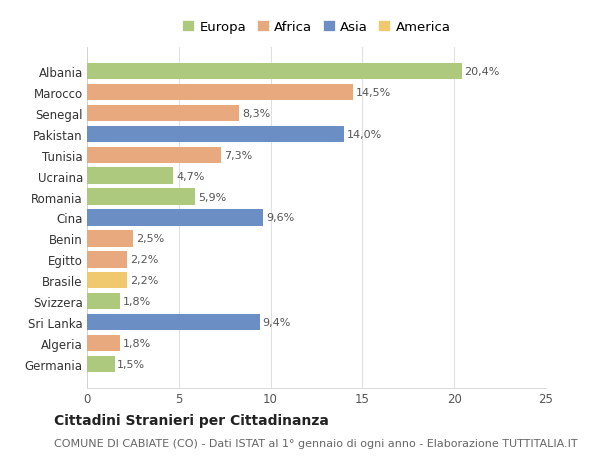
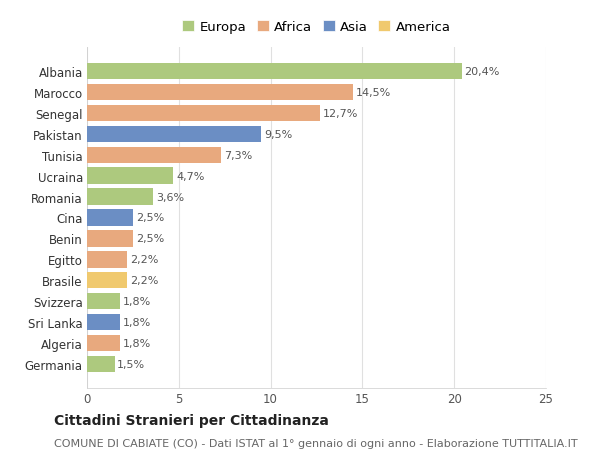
Senegal: 8,3% -> 12,7%
Pakistan: 14,0% -> 9,5%
Romania: 5,9% -> 3,6%
Cina: 9,6% -> 2,5%
Sri Lanka: 9,4% -> 1,8%
